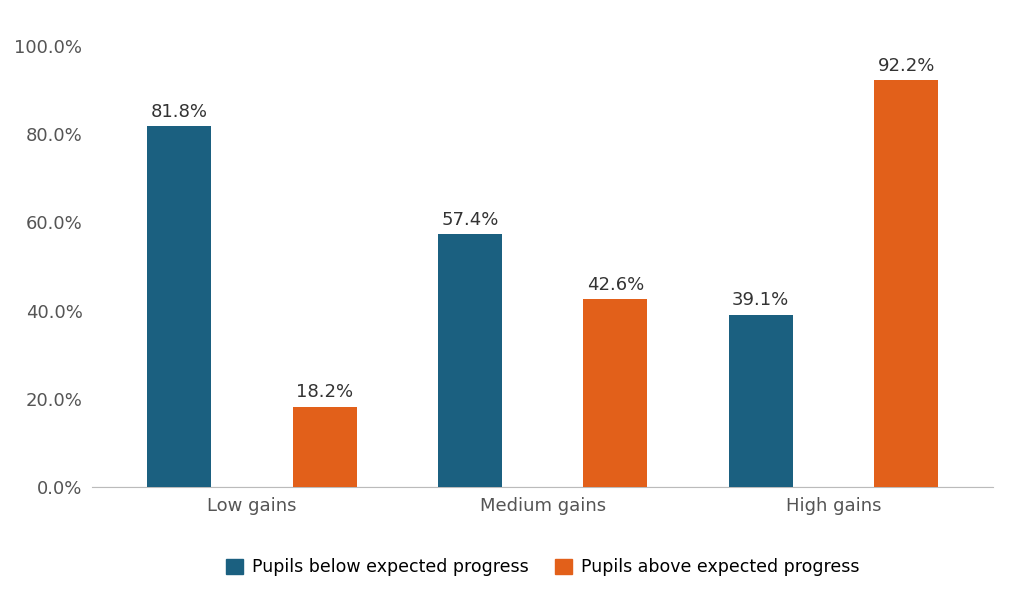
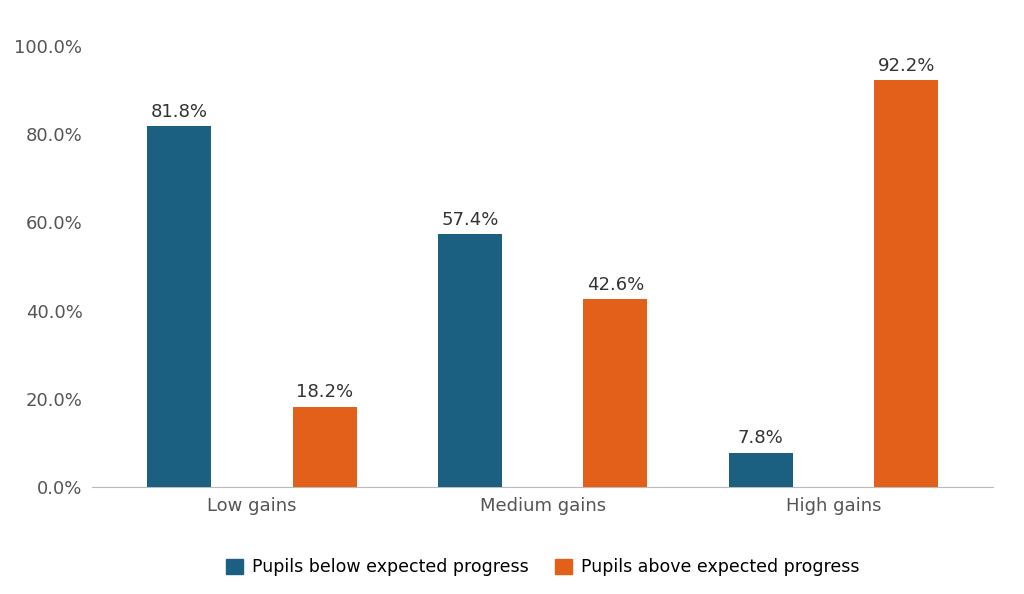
Pupils below expected progress/High gains: 39.1% -> 7.8%
